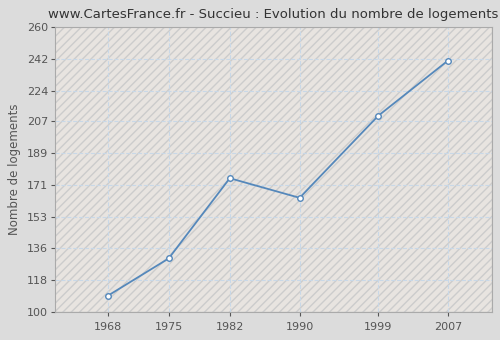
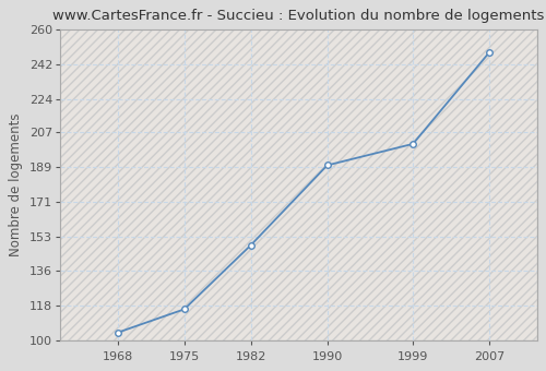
1968: 109 -> 104
1975: 130 -> 116
1982: 175 -> 149
1990: 164 -> 190
1999: 210 -> 201
2007: 241 -> 248
